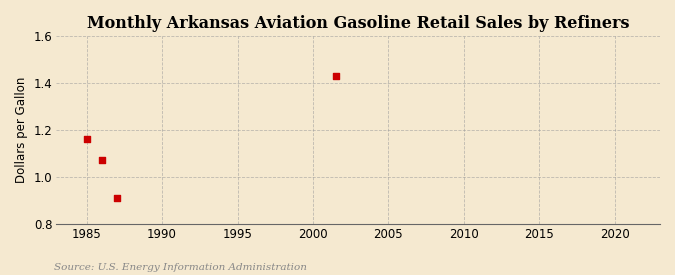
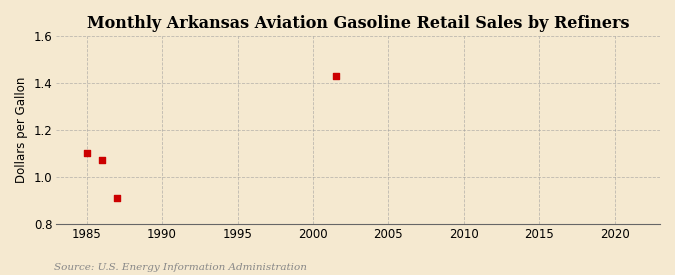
1985: 1.16 -> 1.10
